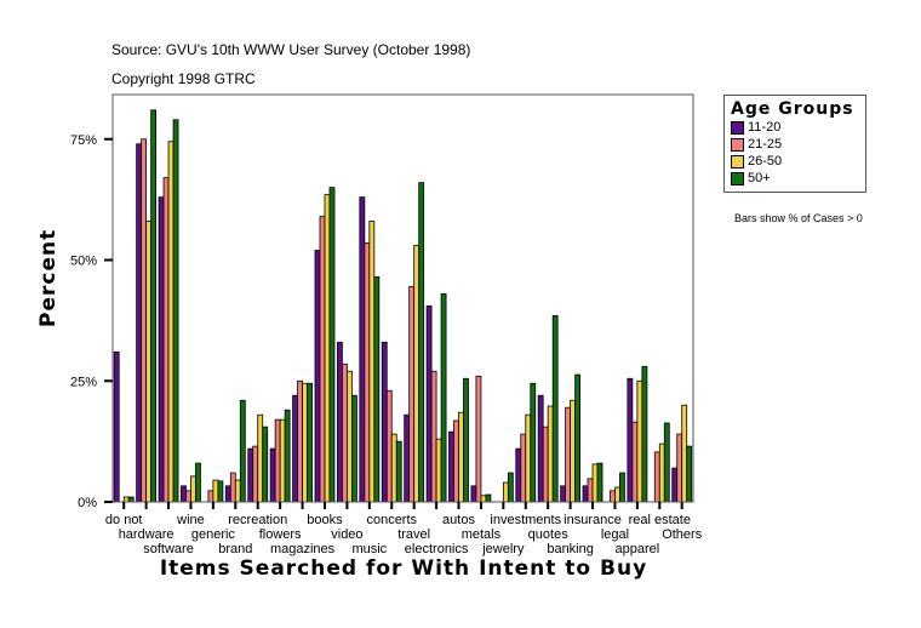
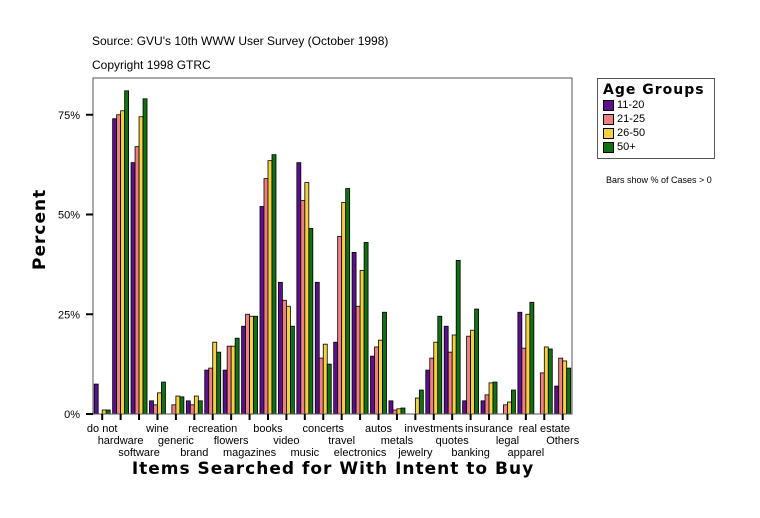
11-20/do not: 31% -> 8%
26-50/hardware: 58% -> 76%
21-25/brand: 6% -> 2%
50+/brand: 21% -> 3%
21-25/concerts: 23% -> 14%
26-50/concerts: 14% -> 18%
50+/travel: 66% -> 56%
26-50/electronics: 13% -> 36%
21-25/metals: 26% -> 1%
26-50/real estate: 12% -> 17%
26-50/Others: 20% -> 13%
